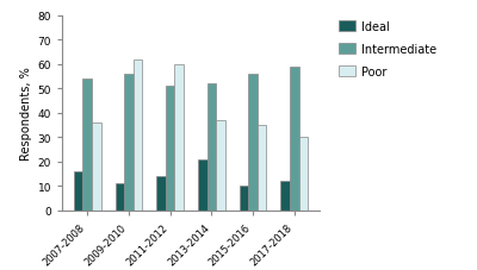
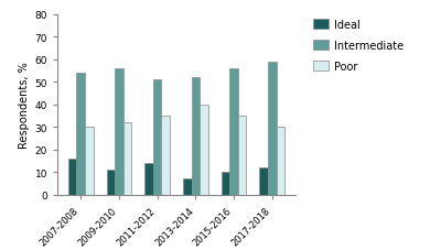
Poor/2007-2008: 36 -> 30
Poor/2009-2010: 62 -> 32
Poor/2011-2012: 60 -> 35
Ideal/2013-2014: 21 -> 7
Poor/2013-2014: 37 -> 40
